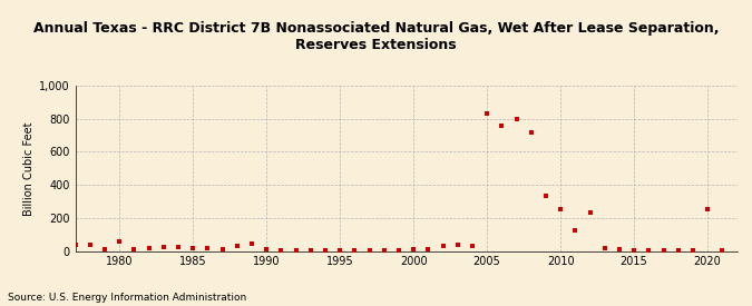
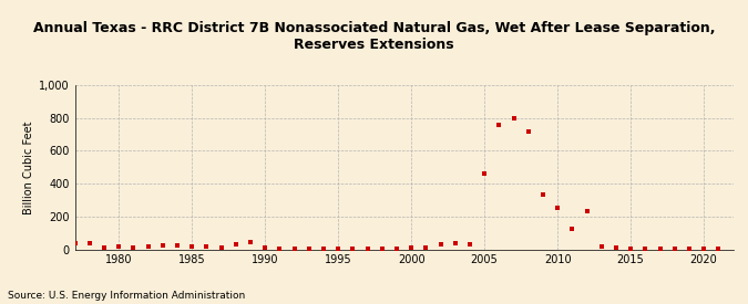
1980: 60 -> 20
2005: 830 -> 460
2020: 250 -> 0
